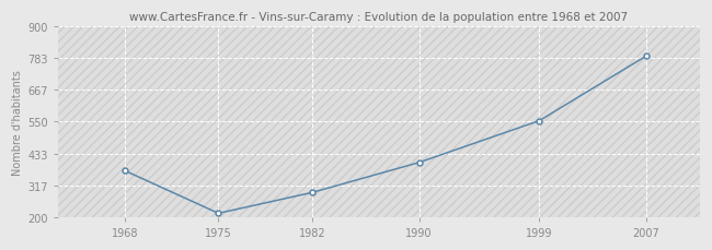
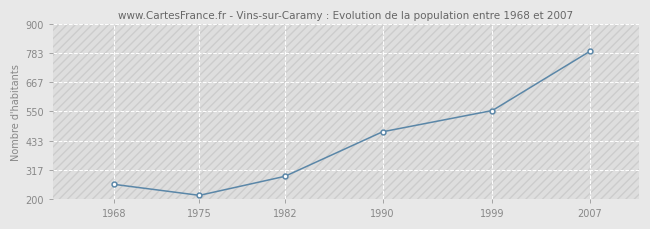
1968: 370 -> 258
1990: 400 -> 468
